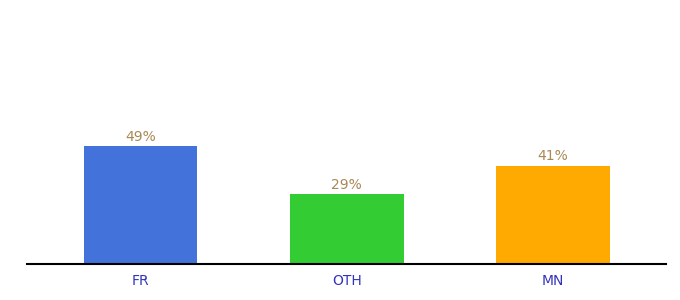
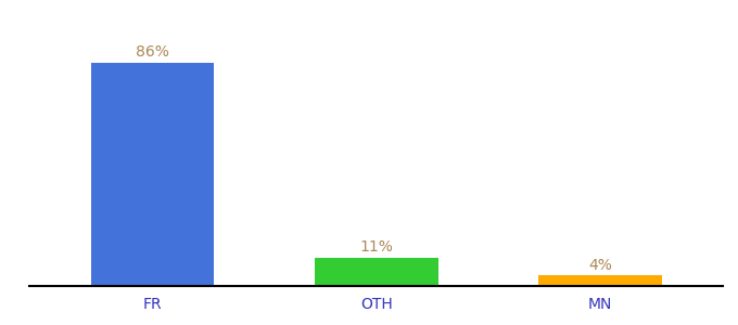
FR: 49% -> 86%
OTH: 29% -> 11%
MN: 41% -> 4%
